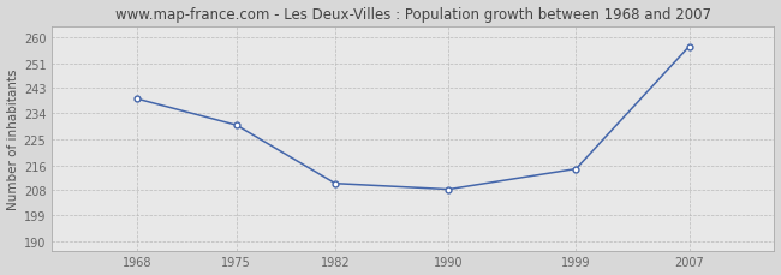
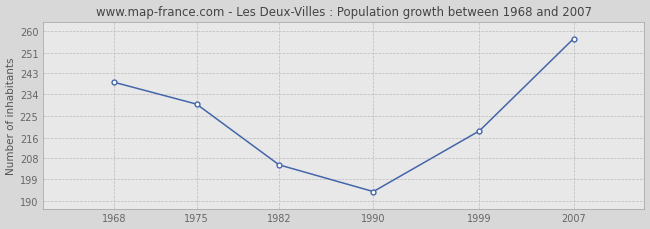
1982: 210 -> 205
1990: 208 -> 194
1999: 215 -> 219
